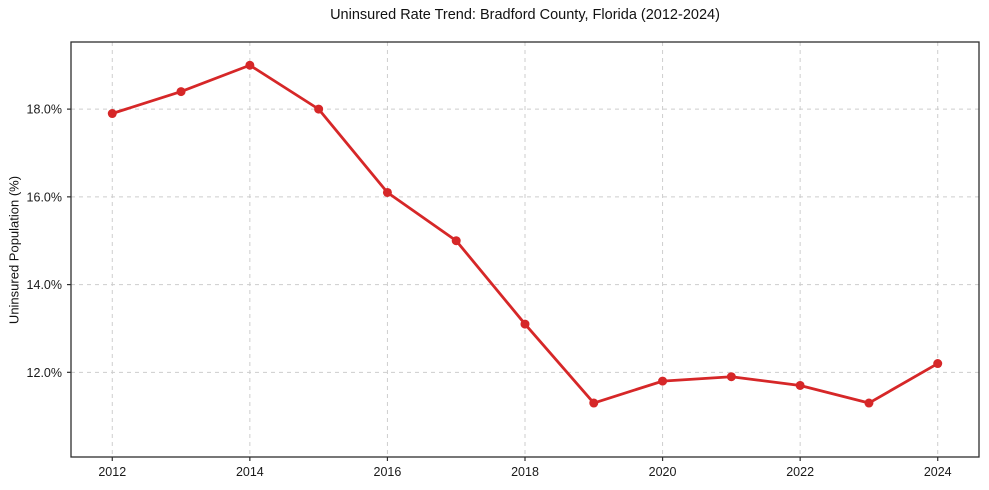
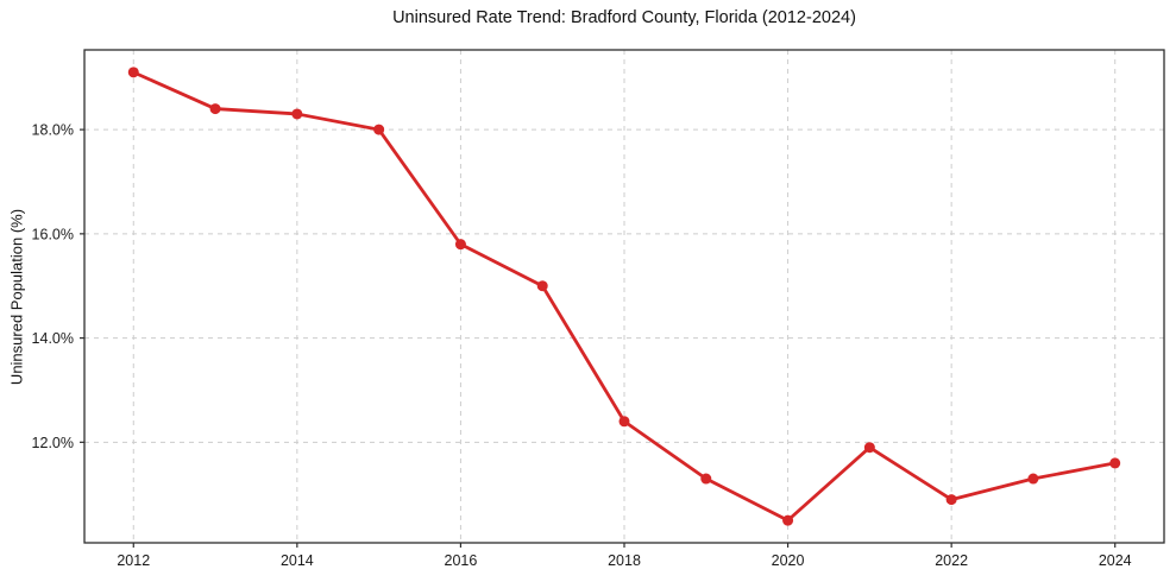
2012: 17.9% -> 19.1%
2014: 19.0% -> 18.3%
2016: 16.1% -> 15.8%
2018: 13.1% -> 12.4%
2020: 11.8% -> 10.5%
2022: 11.7% -> 10.9%
2024: 12.2% -> 11.6%
